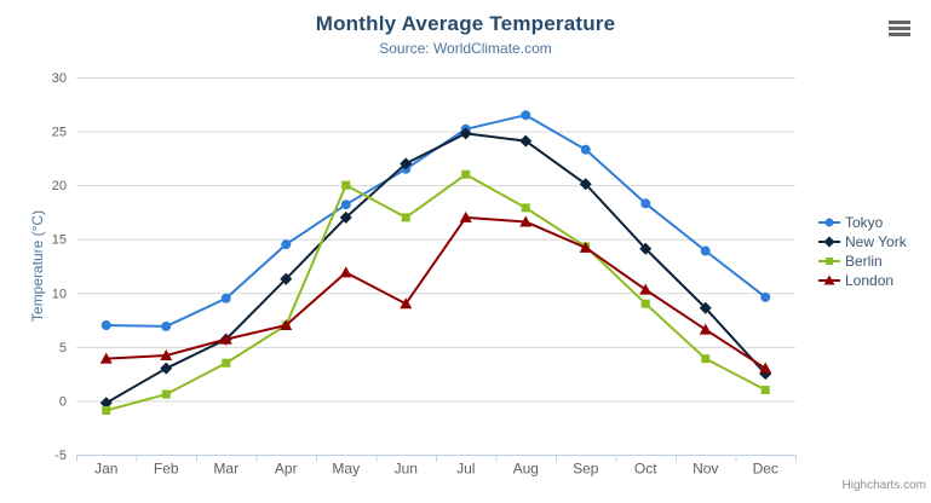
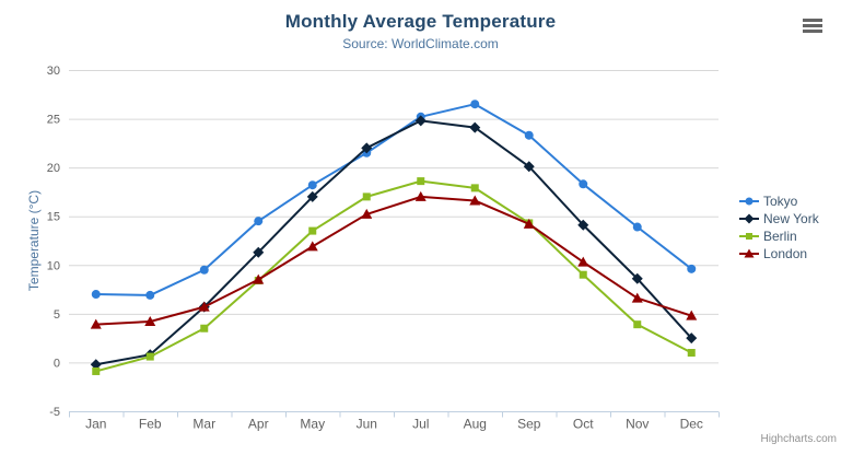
New York/Feb: 3 -> 1
Berlin/Apr: 7 -> 8
London/Apr: 7 -> 8
Berlin/May: 20 -> 14
London/Jun: 9 -> 15
Berlin/Jul: 21 -> 19
London/Dec: 3 -> 5
